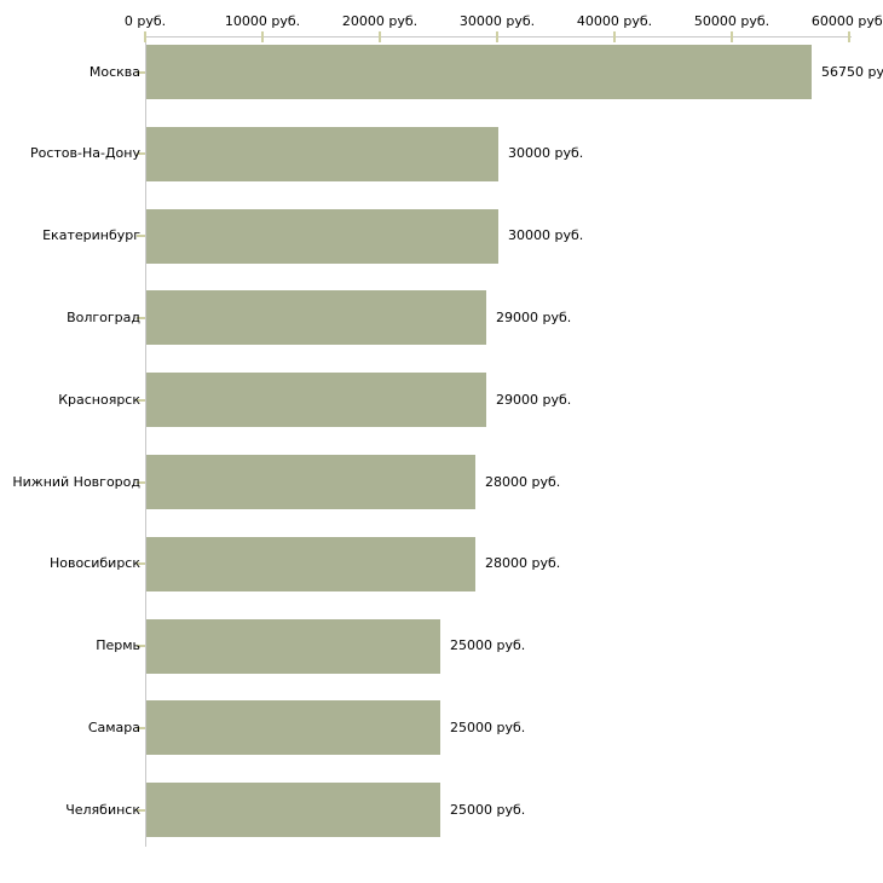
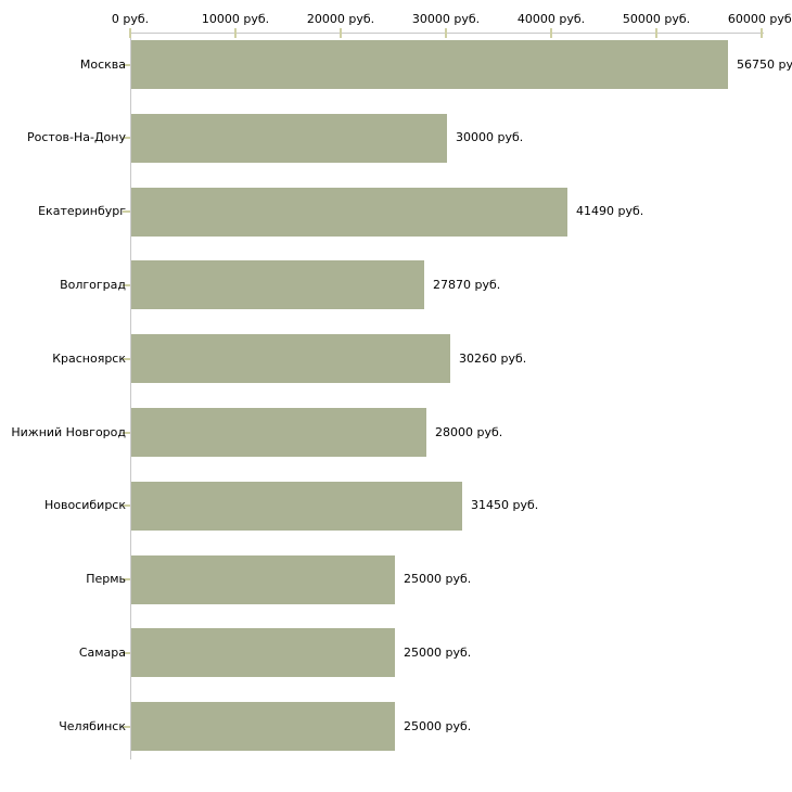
Екатеринбург: 30000 -> 41490
Волгоград: 29000 -> 27870
Красноярск: 29000 -> 30260
Новосибирск: 28000 -> 31450
